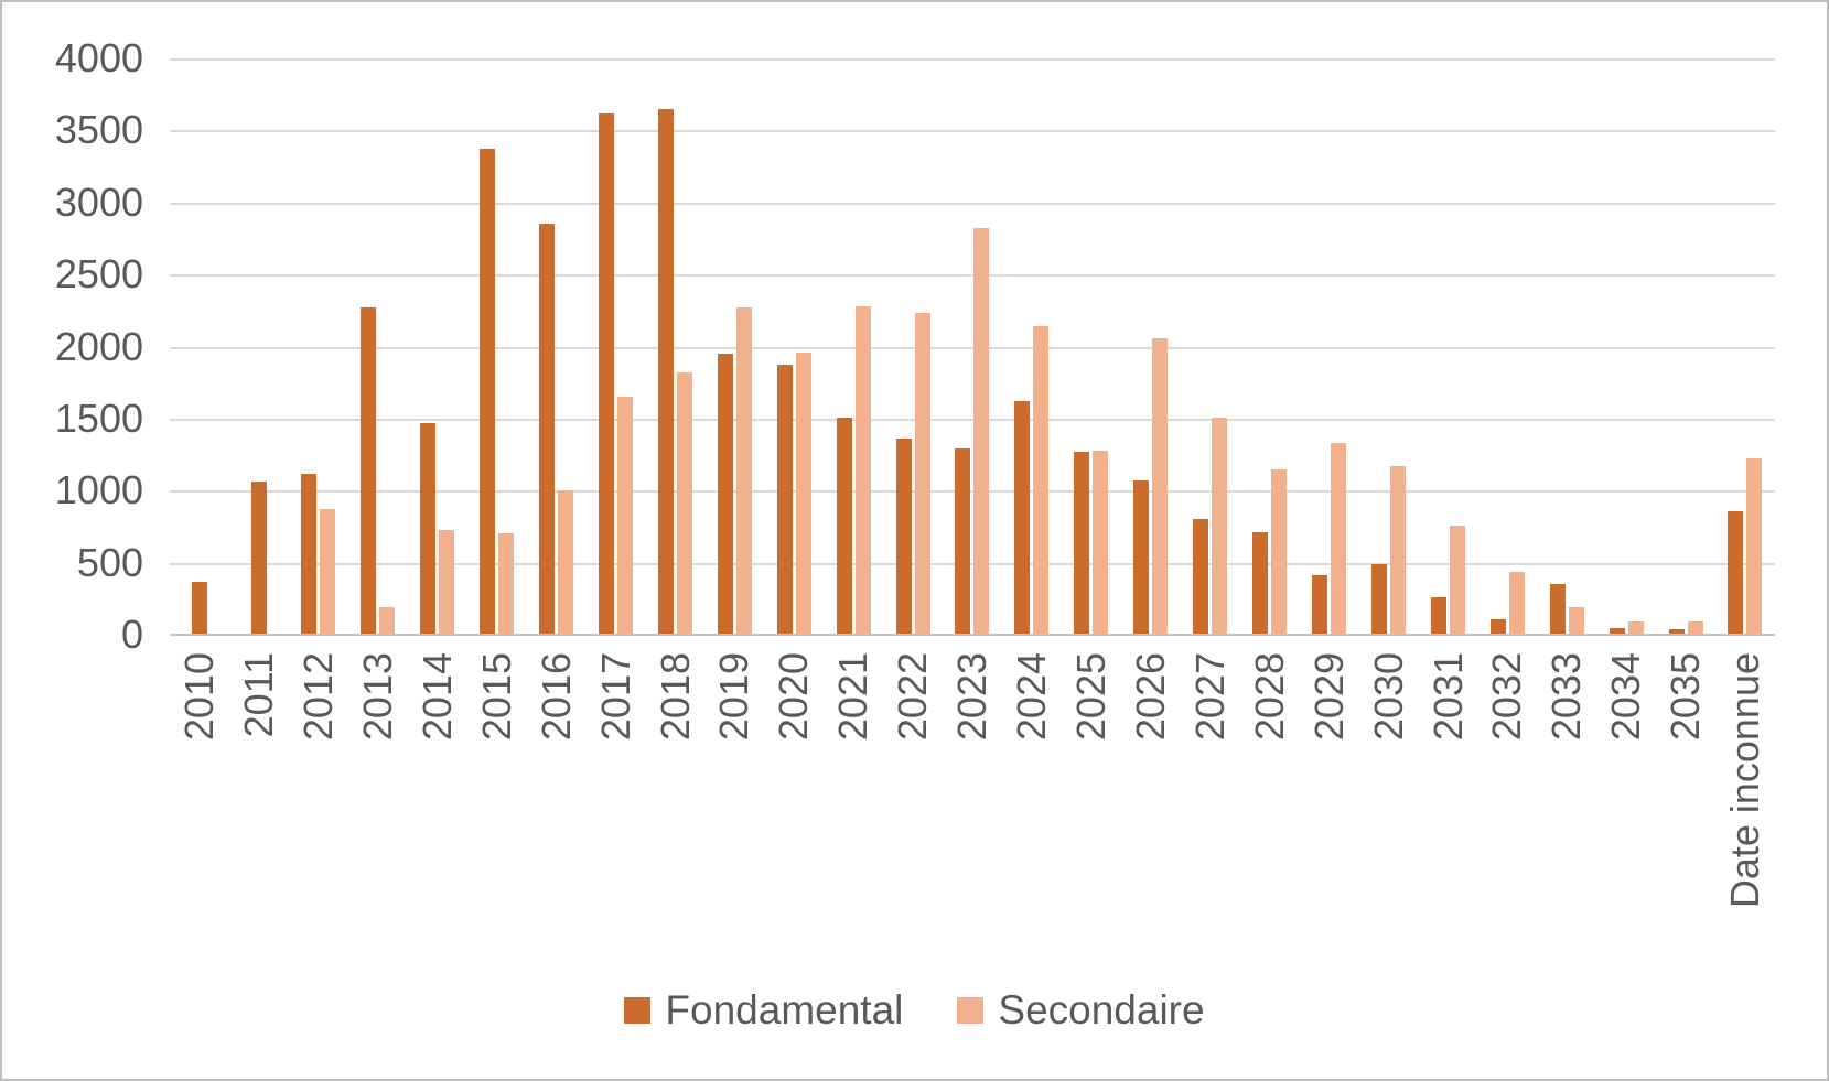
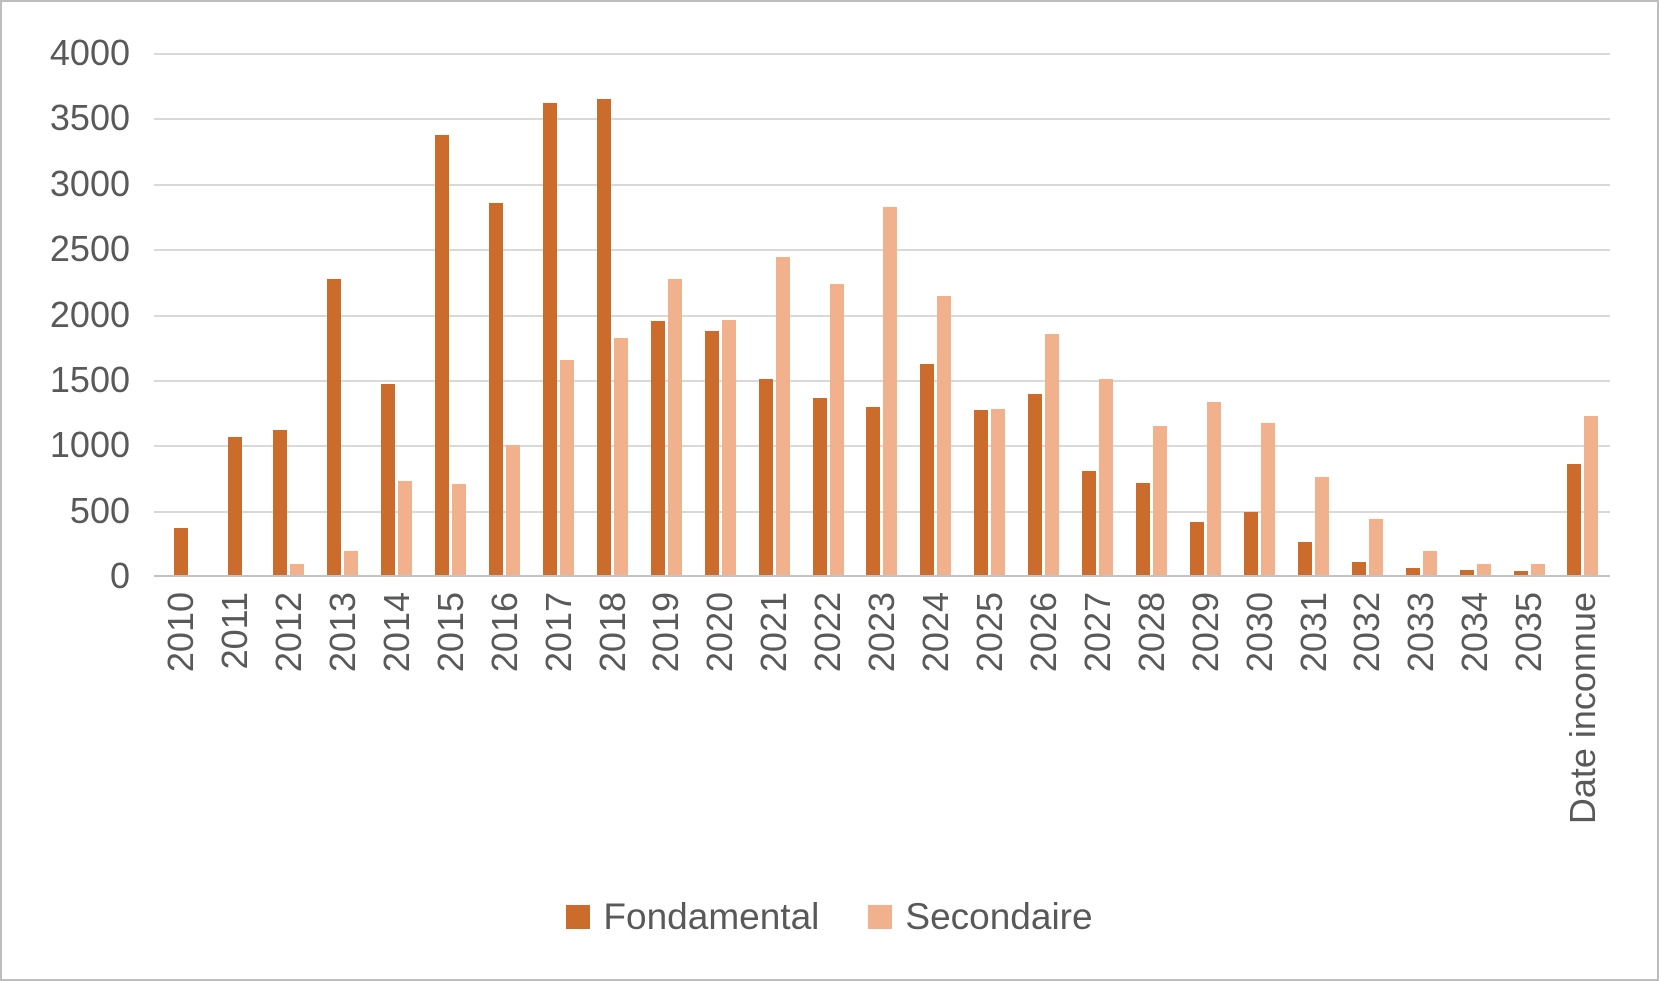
Secondaire/2012: 870 -> 100
Secondaire/2021: 2280 -> 2440
Fondamental/2026: 1070 -> 1390
Secondaire/2026: 2060 -> 1850
Fondamental/2033: 350 -> 60
